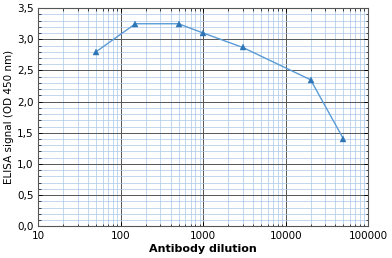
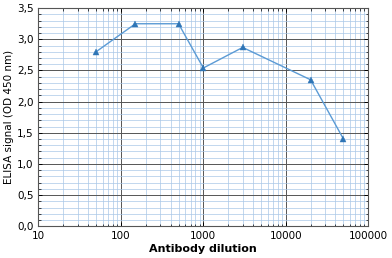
1000: 3,10 -> 2,54
